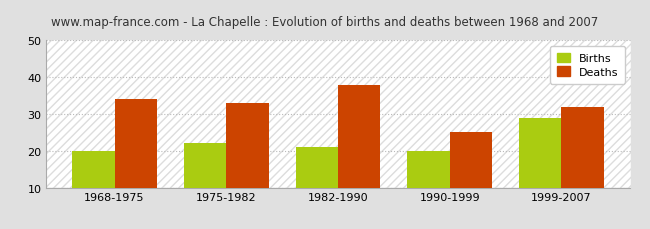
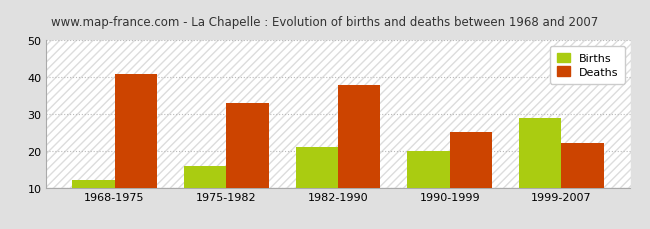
Births/1968-1975: 20 -> 12
Deaths/1968-1975: 34 -> 41
Births/1975-1982: 22 -> 16
Deaths/1999-2007: 32 -> 22
